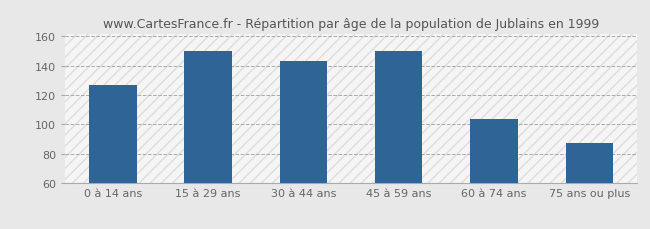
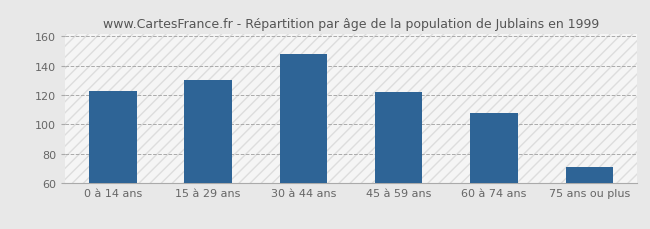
0 à 14 ans: 127 -> 123
15 à 29 ans: 150 -> 130
30 à 44 ans: 143 -> 148
45 à 59 ans: 150 -> 122
60 à 74 ans: 104 -> 108
75 ans ou plus: 87 -> 71
